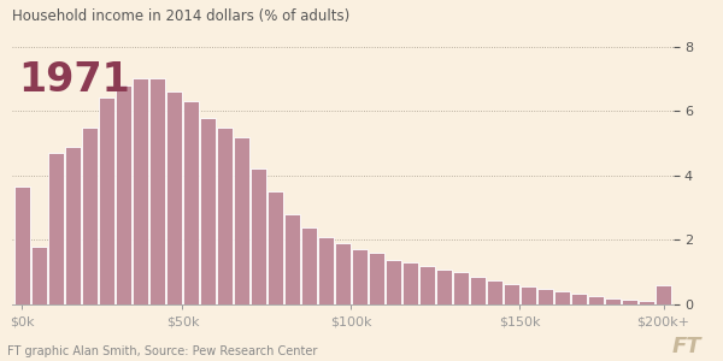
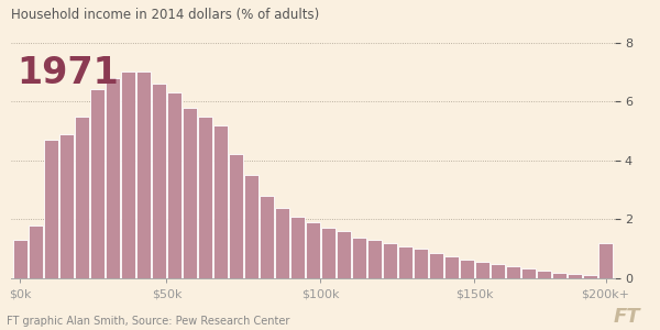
$0k: 3.65 -> 1.30
$200k+: 0.60 -> 1.20
